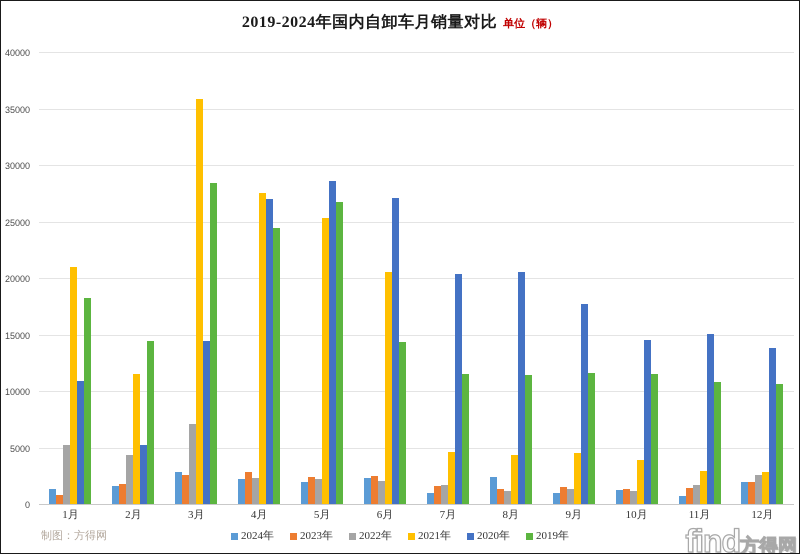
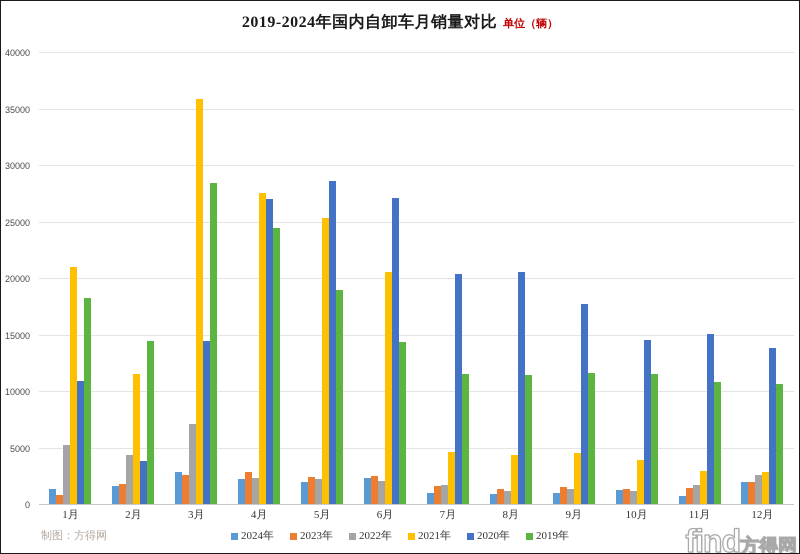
2020年/2月: 5300 -> 3900
2019年/5月: 26800 -> 19000
2024年/8月: 2500 -> 1000
